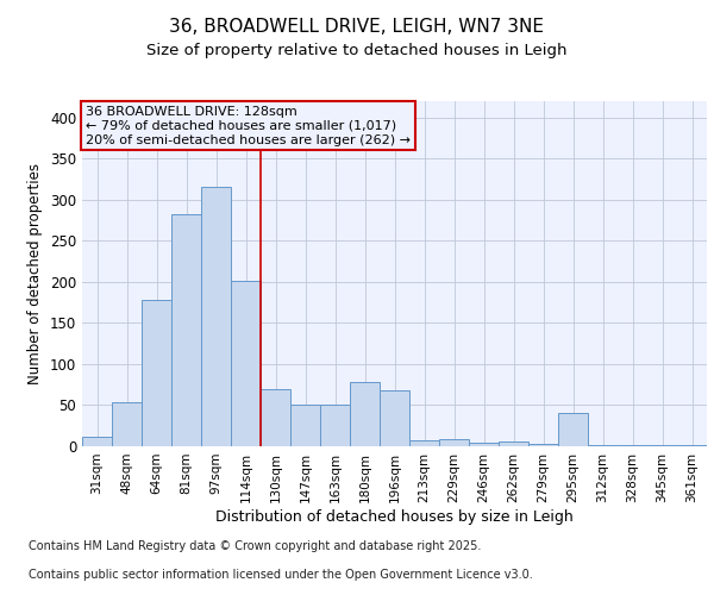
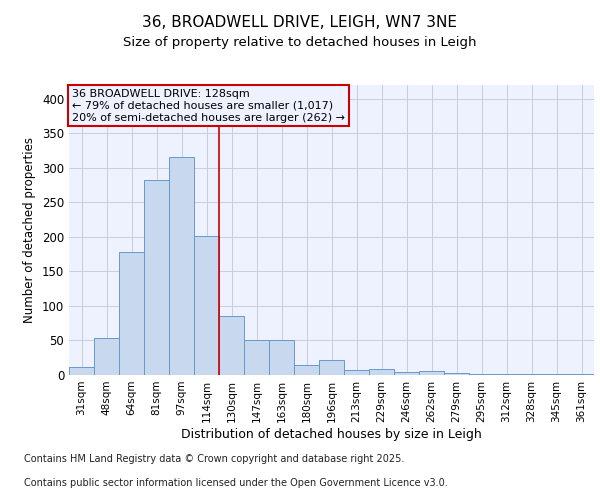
130sqm: 70 -> 85
180sqm: 78 -> 15
196sqm: 68 -> 22
295sqm: 40 -> 2
